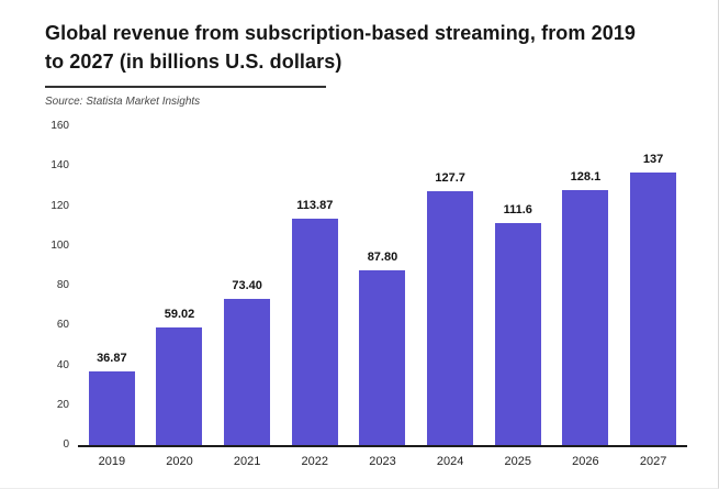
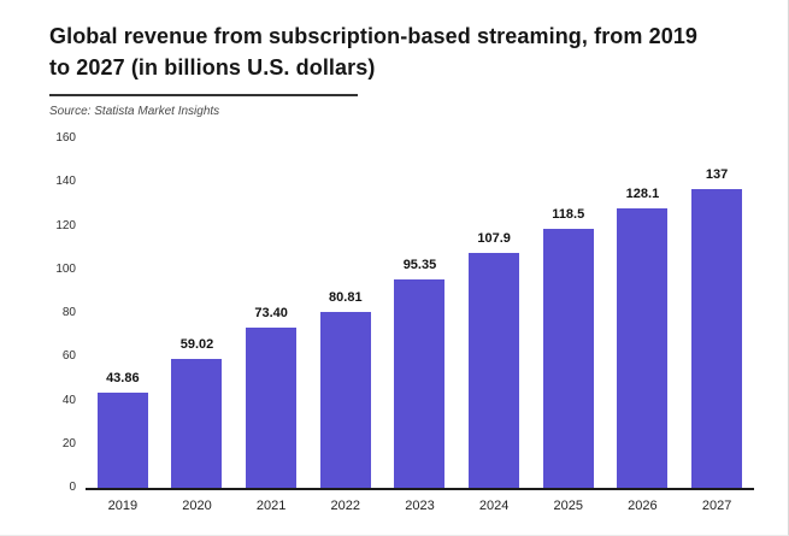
2019: 36.87 -> 43.86
2022: 113.87 -> 80.81
2023: 87.80 -> 95.35
2024: 127.7 -> 107.9
2025: 111.6 -> 118.5
